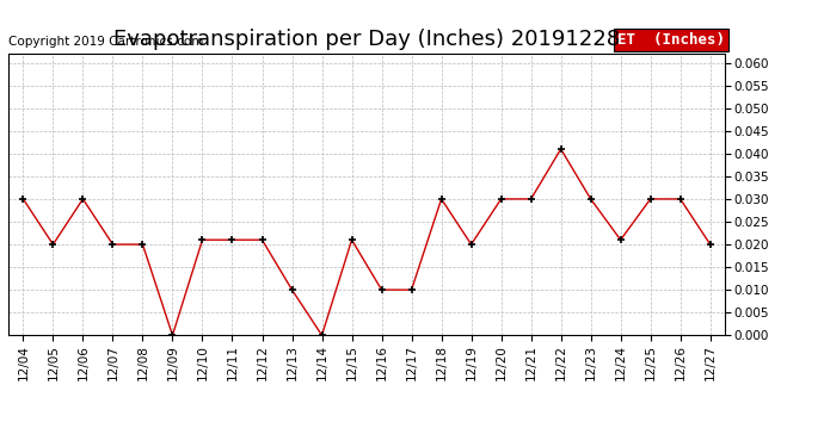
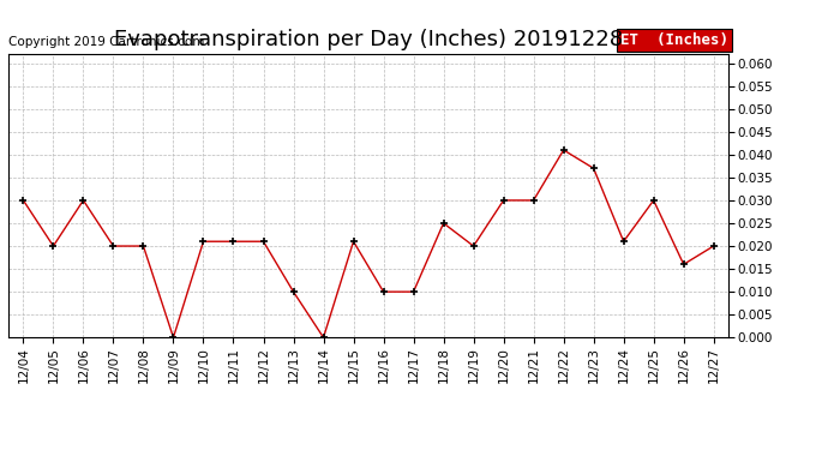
12/18: 0.030 -> 0.025
12/23: 0.030 -> 0.037
12/26: 0.030 -> 0.016
